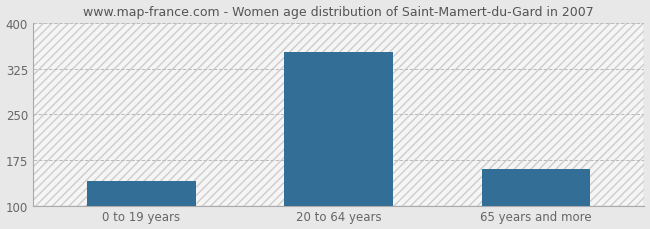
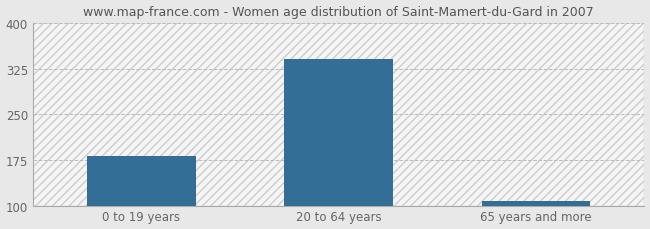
0 to 19 years: 140 -> 182
20 to 64 years: 352 -> 341
65 years and more: 160 -> 107
